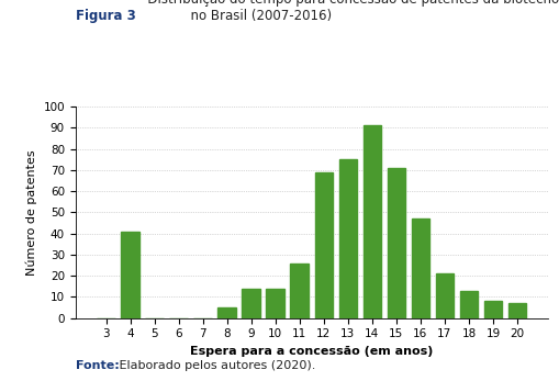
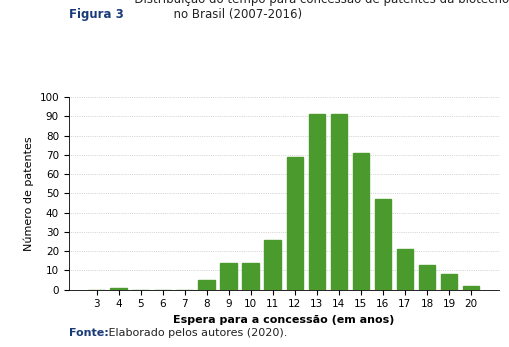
4: 41 -> 1
13: 75 -> 91
20: 7 -> 2
